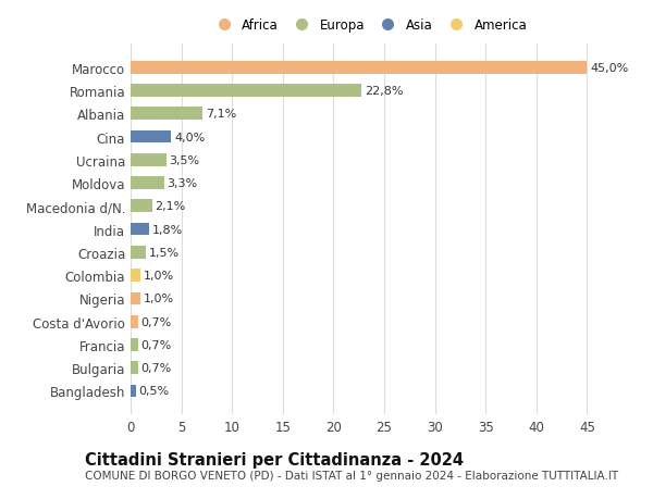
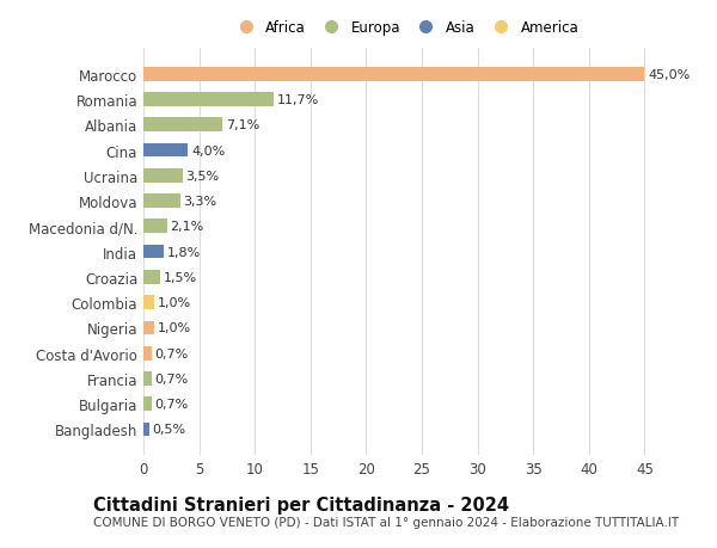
Romania: 22,8% -> 11,7%
